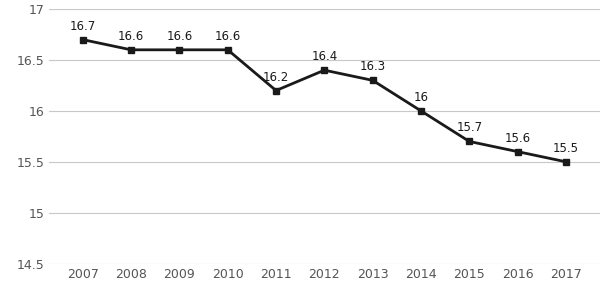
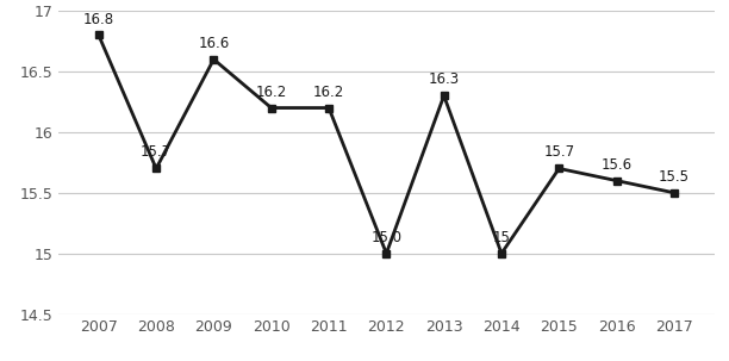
2007: 16.7 -> 16.8
2008: 16.6 -> 15.7
2010: 16.6 -> 16.2
2012: 16 -> 15
2014: 16 -> 15
